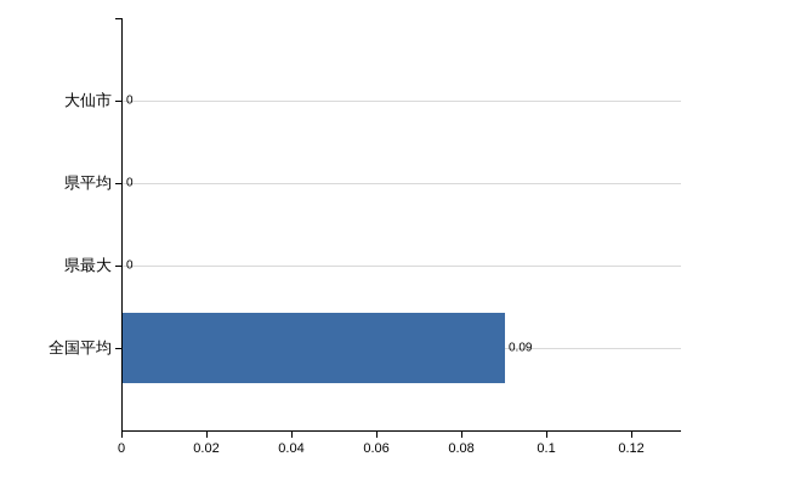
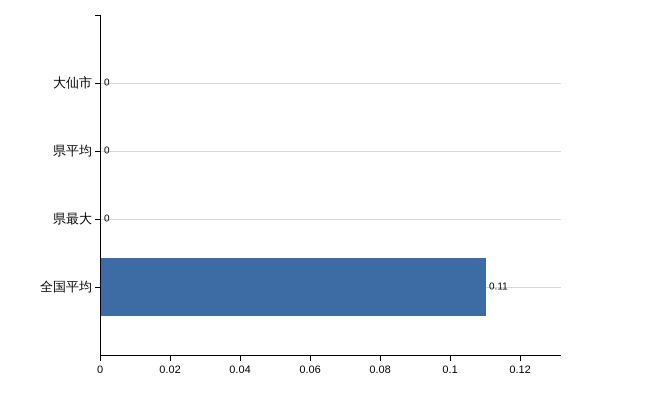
全国平均: 0.09 -> 0.11
